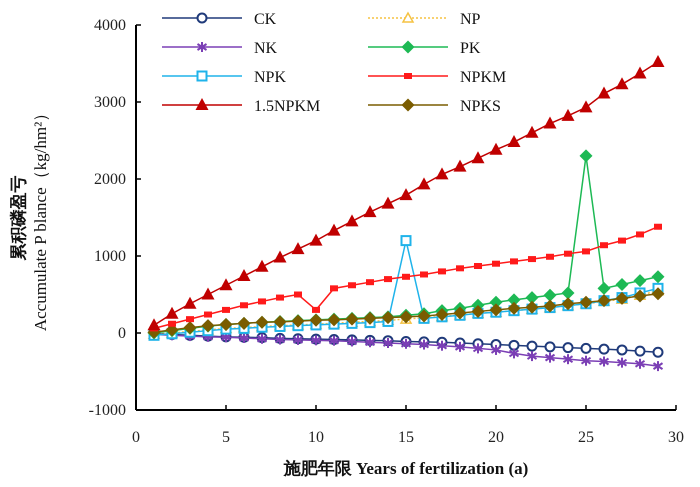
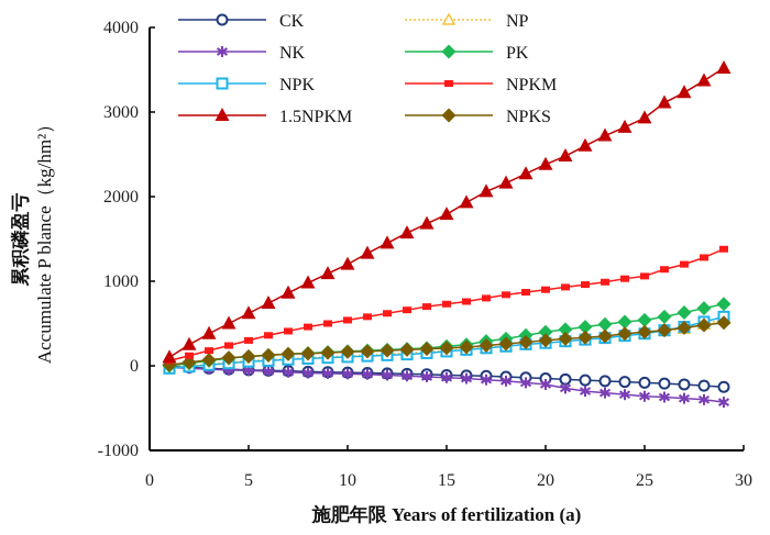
NPKM/10: 300 -> 500
NPK/15: 1200 -> 200
PK/25: 2300 -> 500
